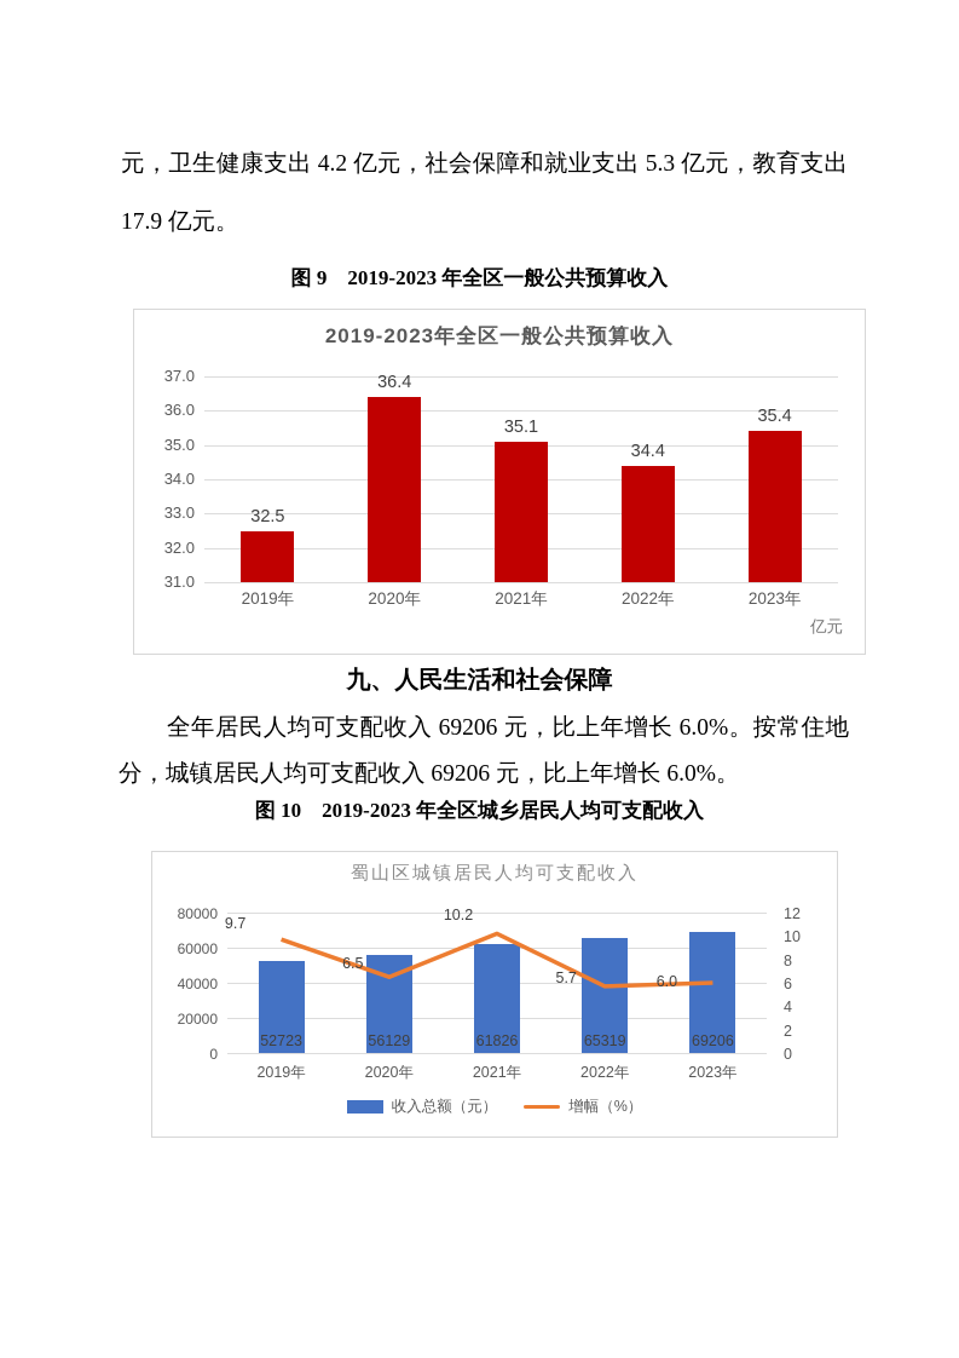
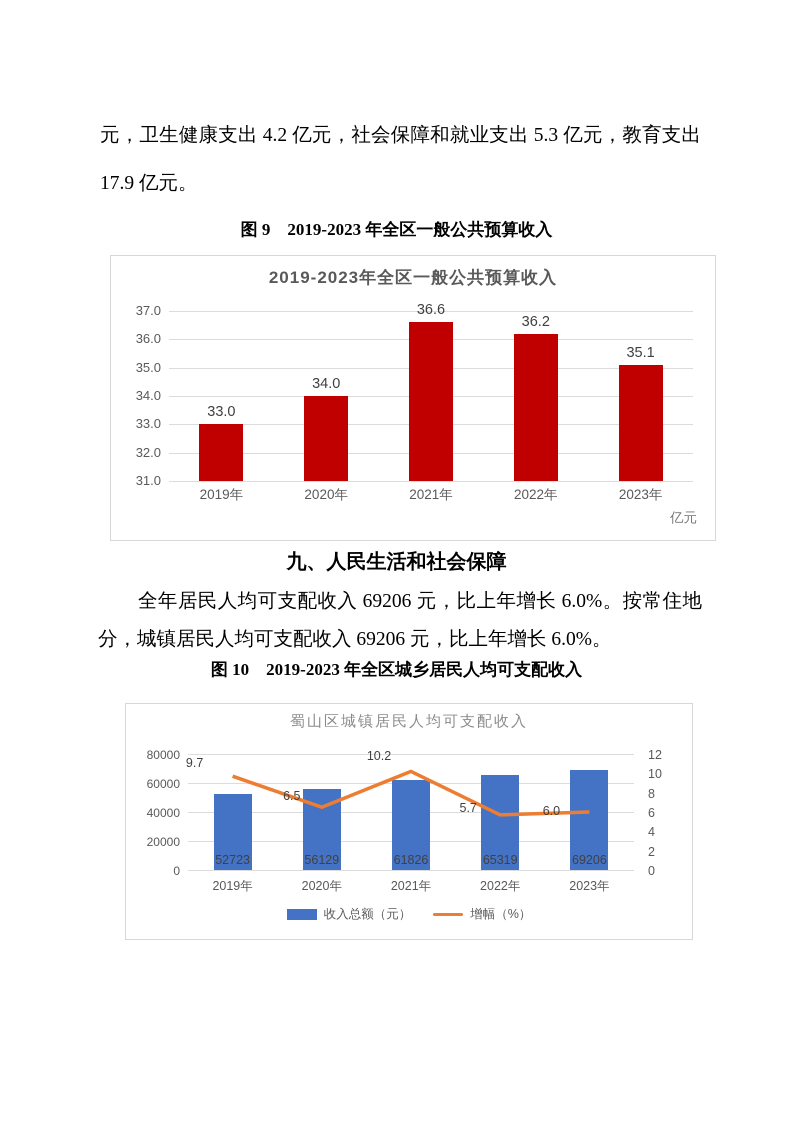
2019-2023年全区一般公共预算收入/2019年: 32.5 -> 33.0
2019-2023年全区一般公共预算收入/2020年: 36.4 -> 34.0
2019-2023年全区一般公共预算收入/2021年: 35.1 -> 36.6
2019-2023年全区一般公共预算收入/2022年: 34.4 -> 36.2
2019-2023年全区一般公共预算收入/2023年: 35.4 -> 35.1
